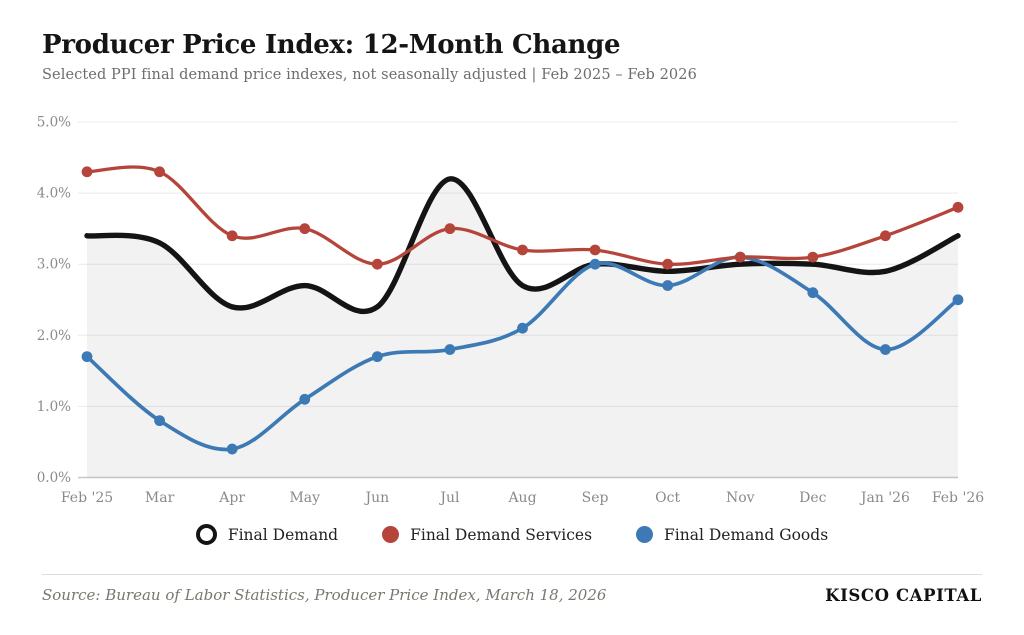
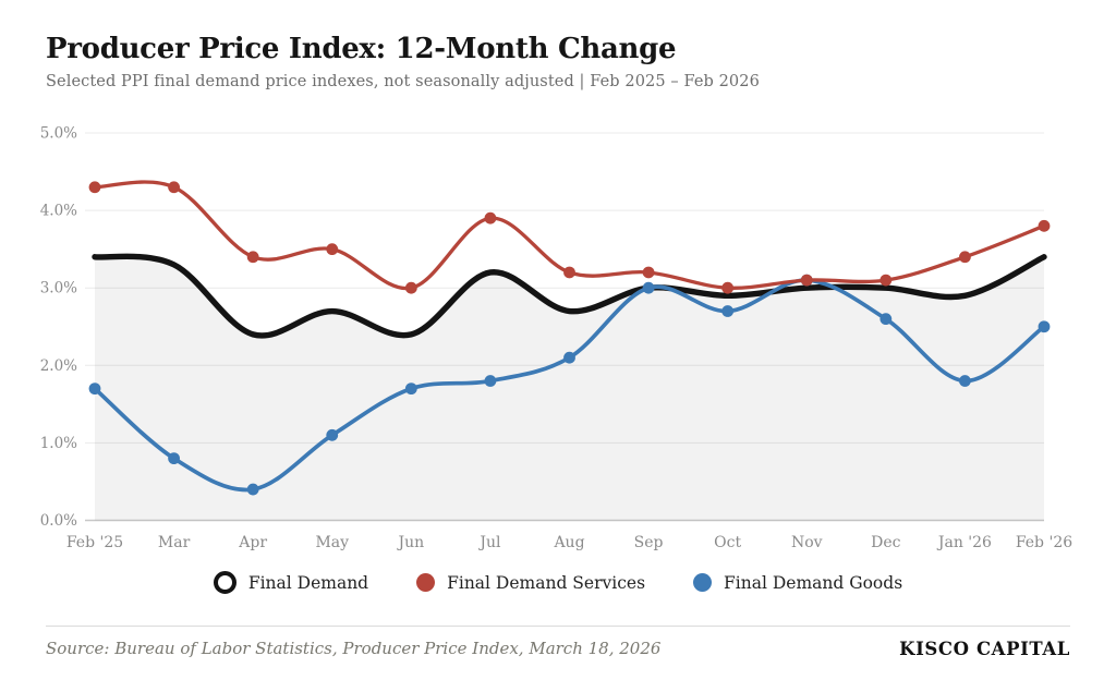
Final Demand/Jul: 4.2% -> 3.2%
Final Demand Services/Jul: 3.5% -> 3.9%
